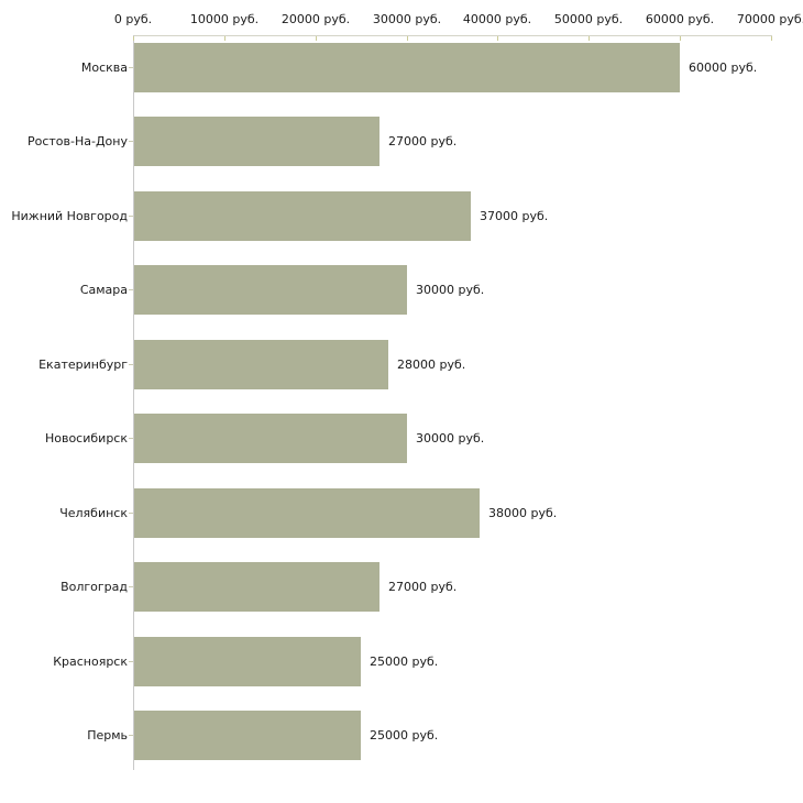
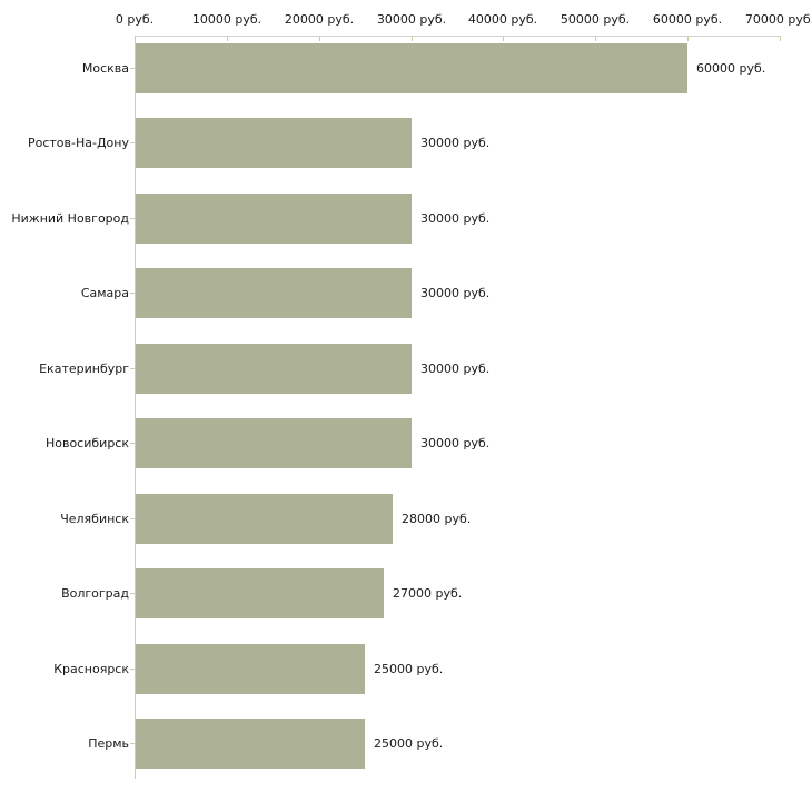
Ростов-На-Дону: 27000 -> 30000
Нижний Новгород: 37000 -> 30000
Екатеринбург: 28000 -> 30000
Челябинск: 38000 -> 28000
